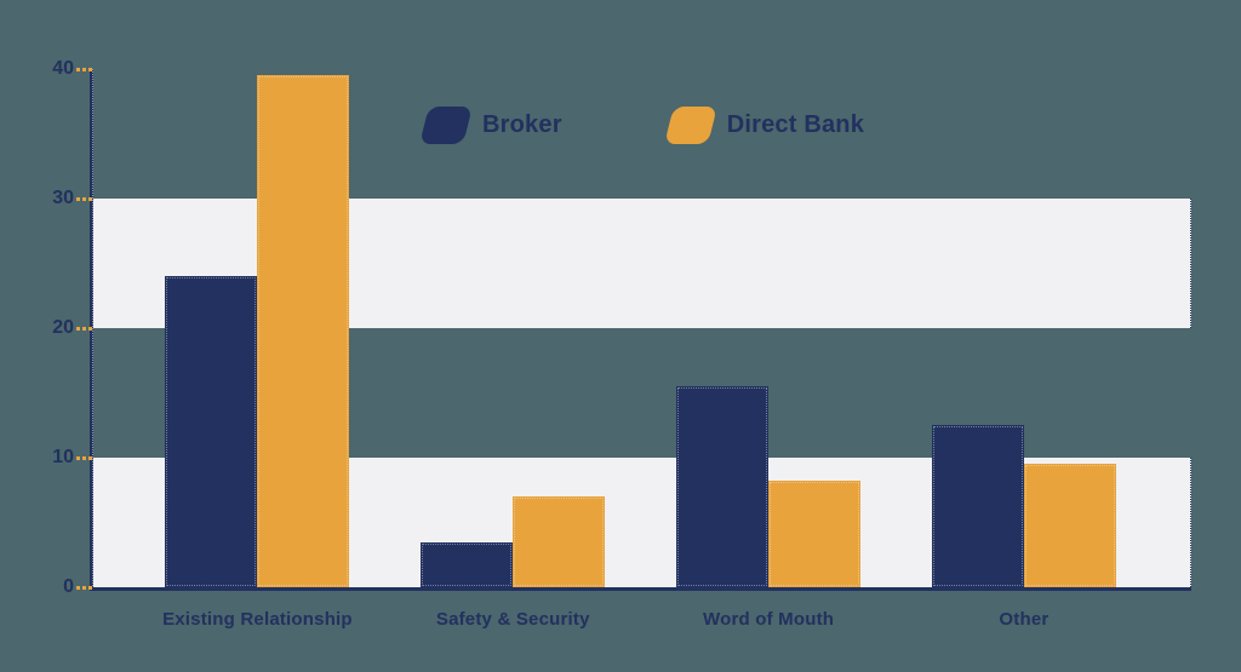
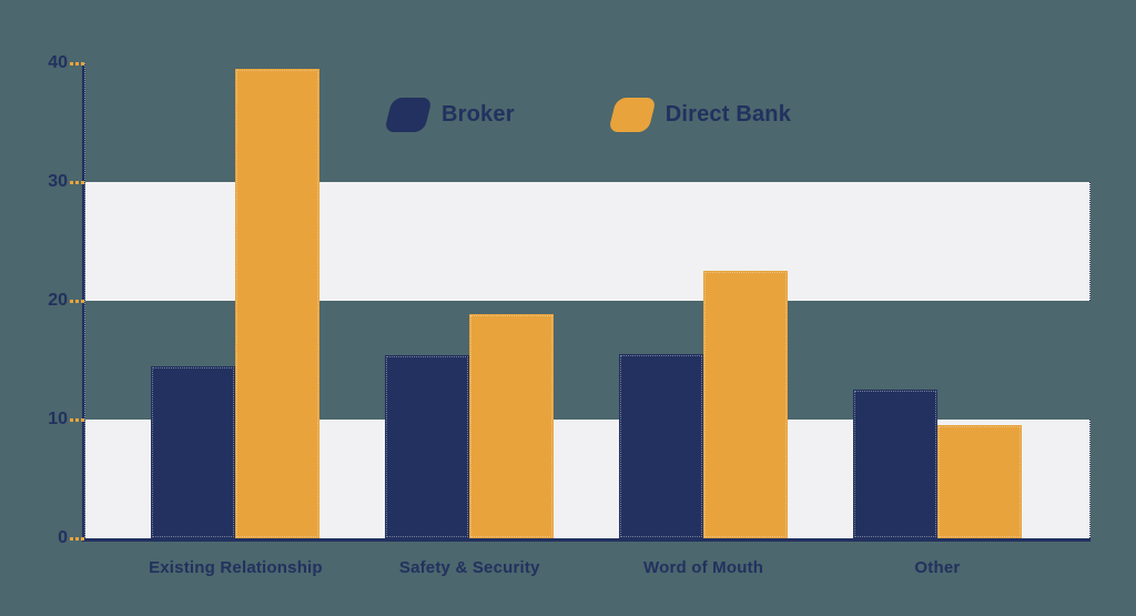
Broker/Existing Relationship: 24.0 -> 14.5
Broker/Safety & Security: 3.5 -> 15.4
Direct Bank/Safety & Security: 7.0 -> 18.9
Direct Bank/Word of Mouth: 8.2 -> 22.5
